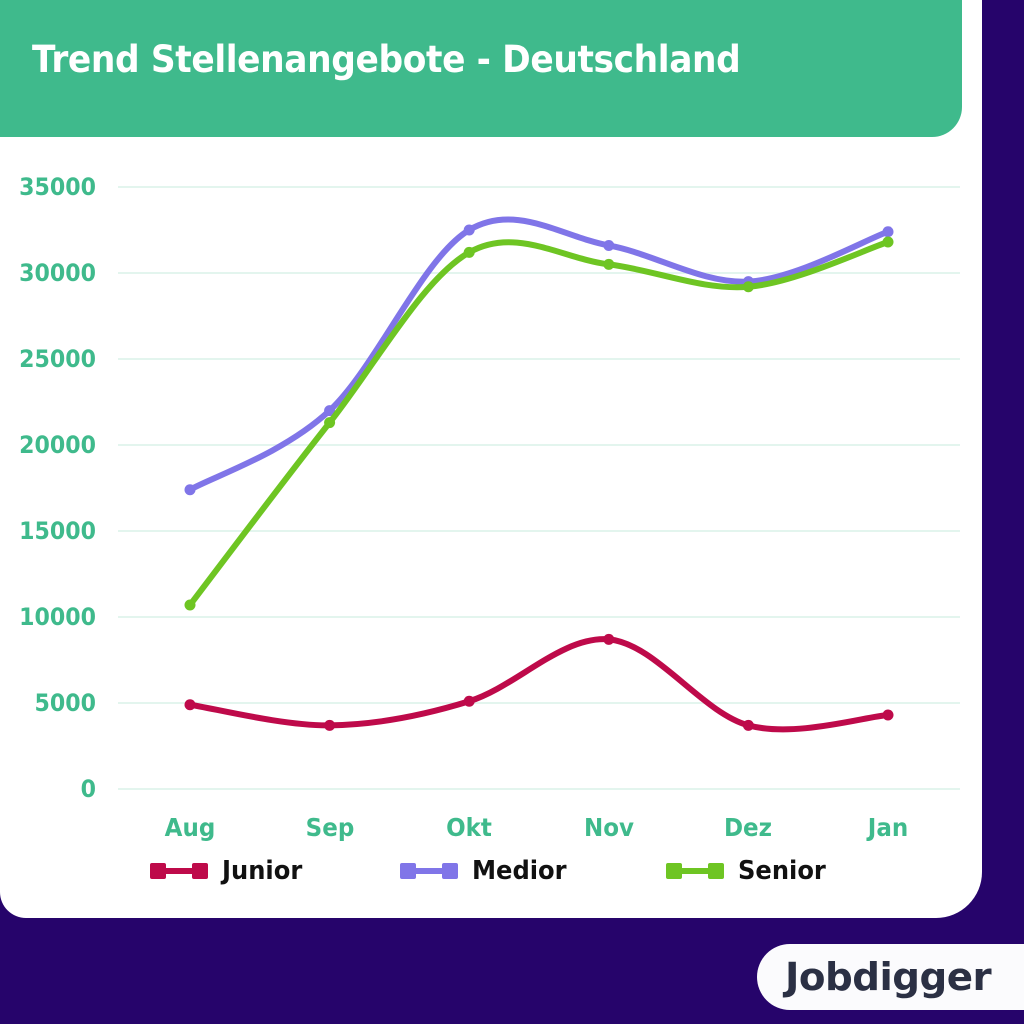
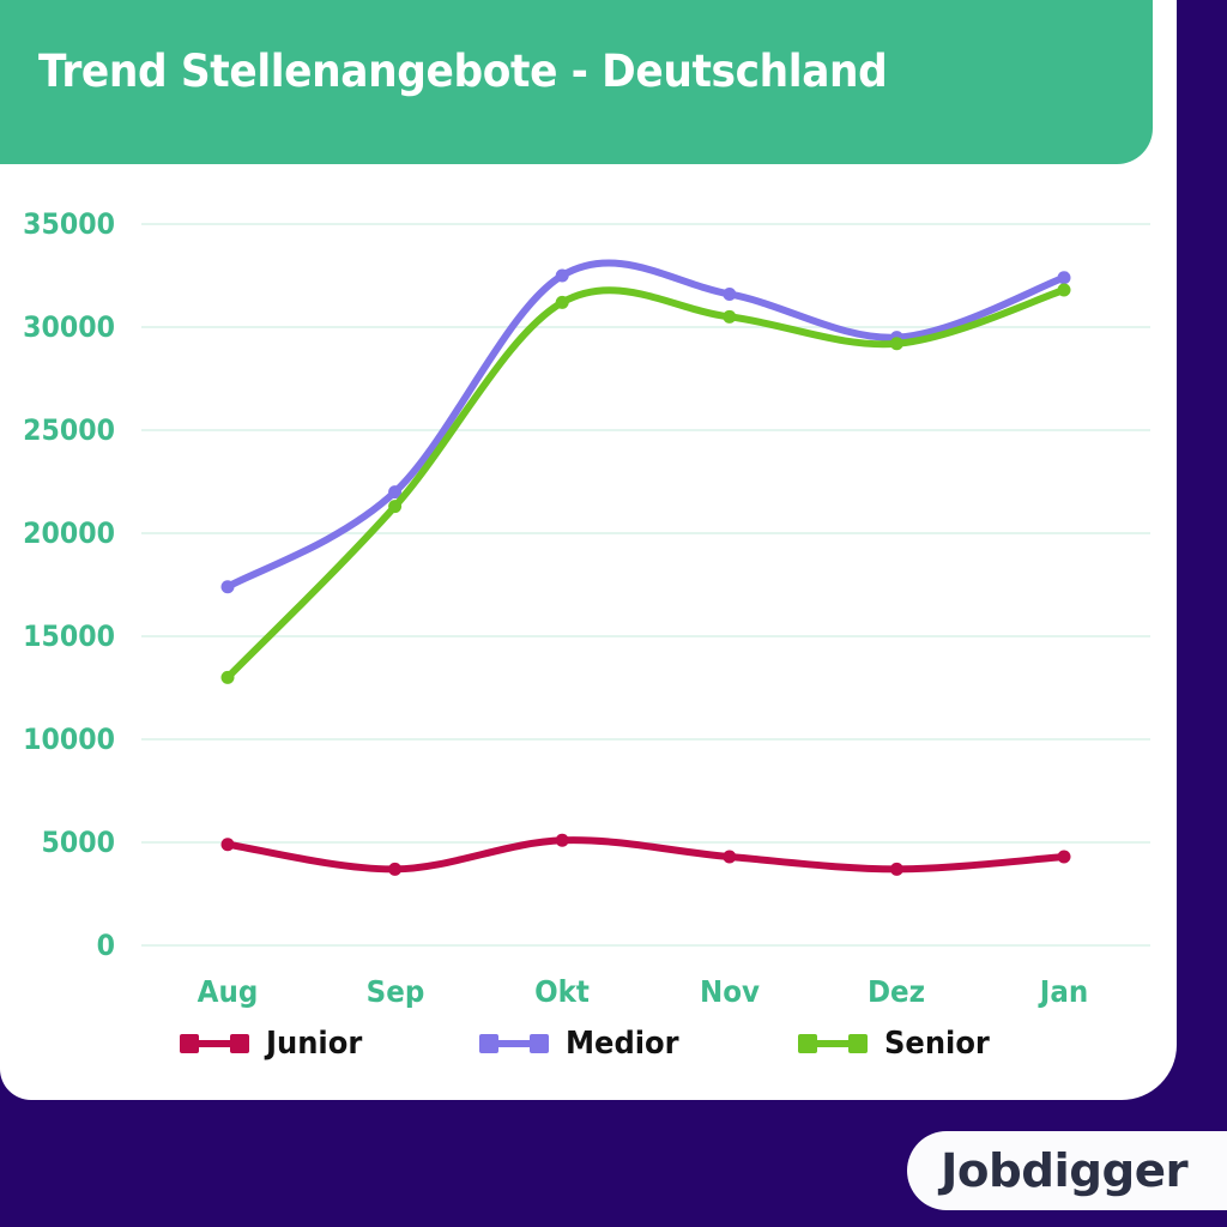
Senior/Aug: 10700 -> 13000
Junior/Nov: 8700 -> 4300
